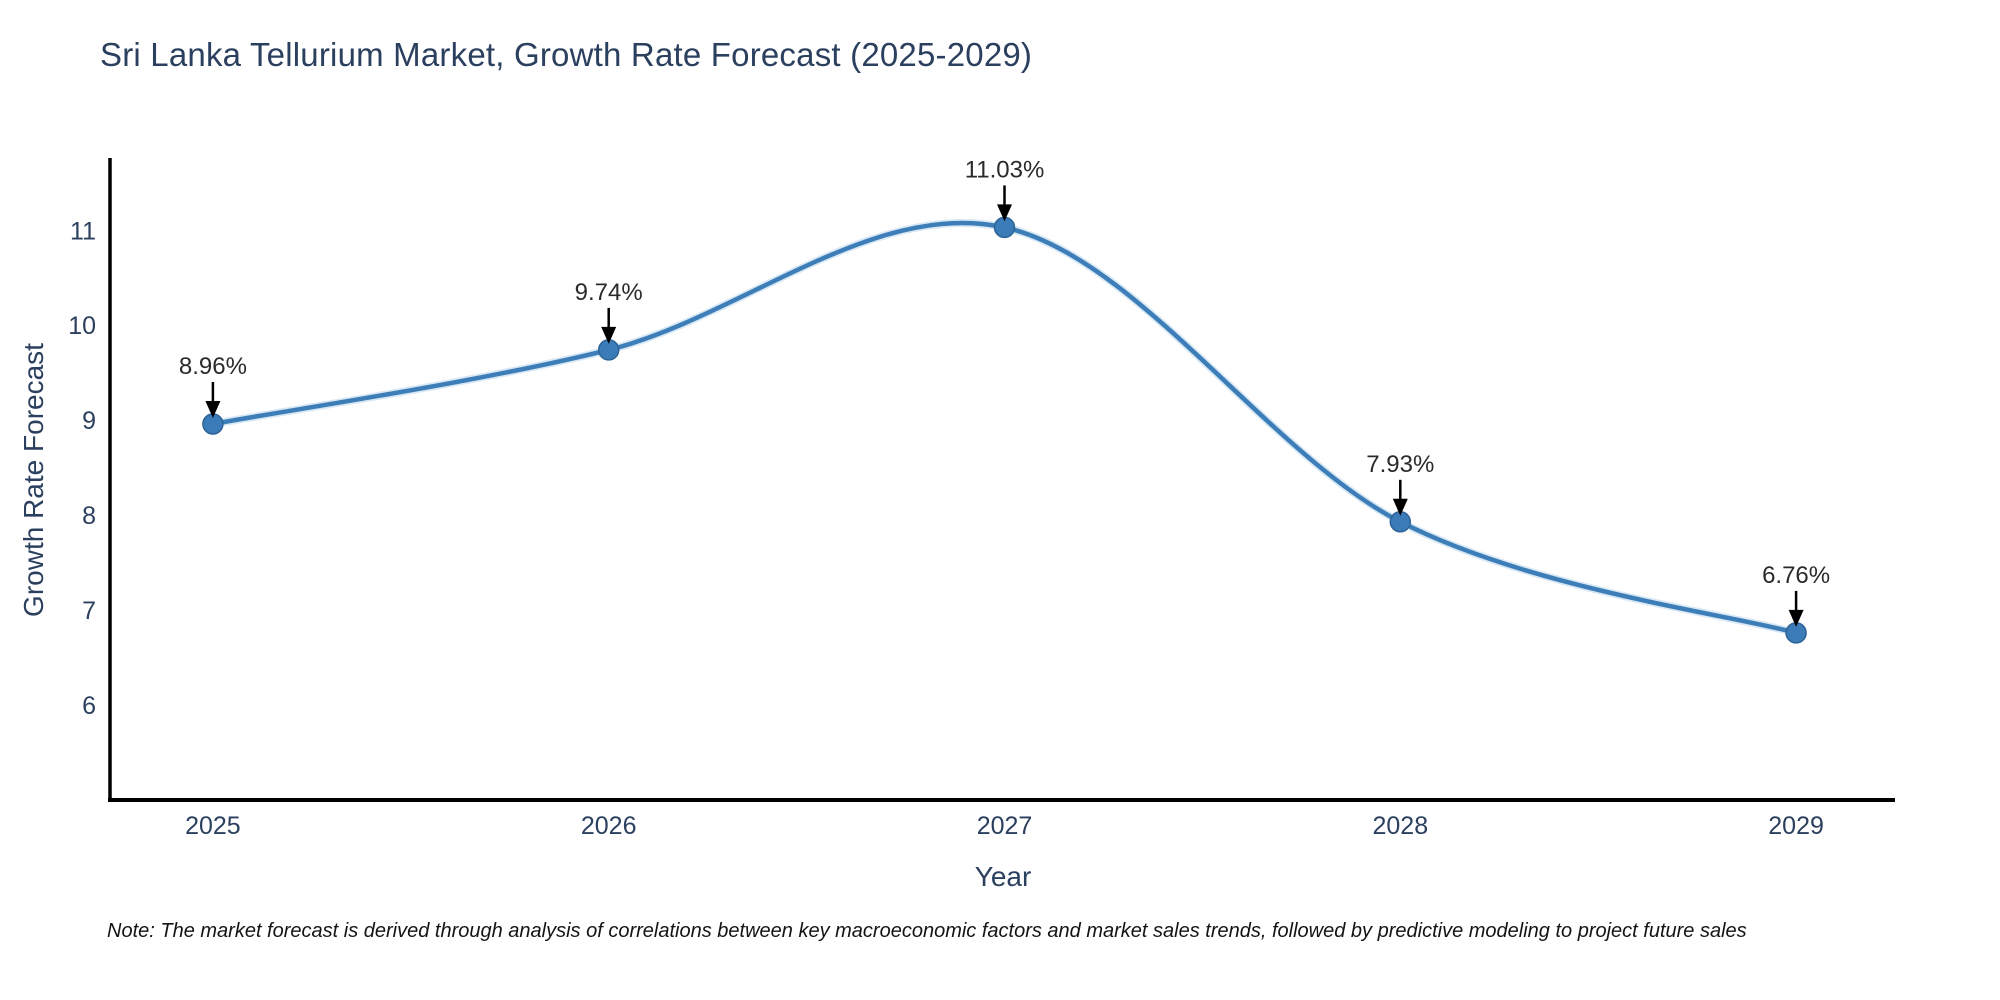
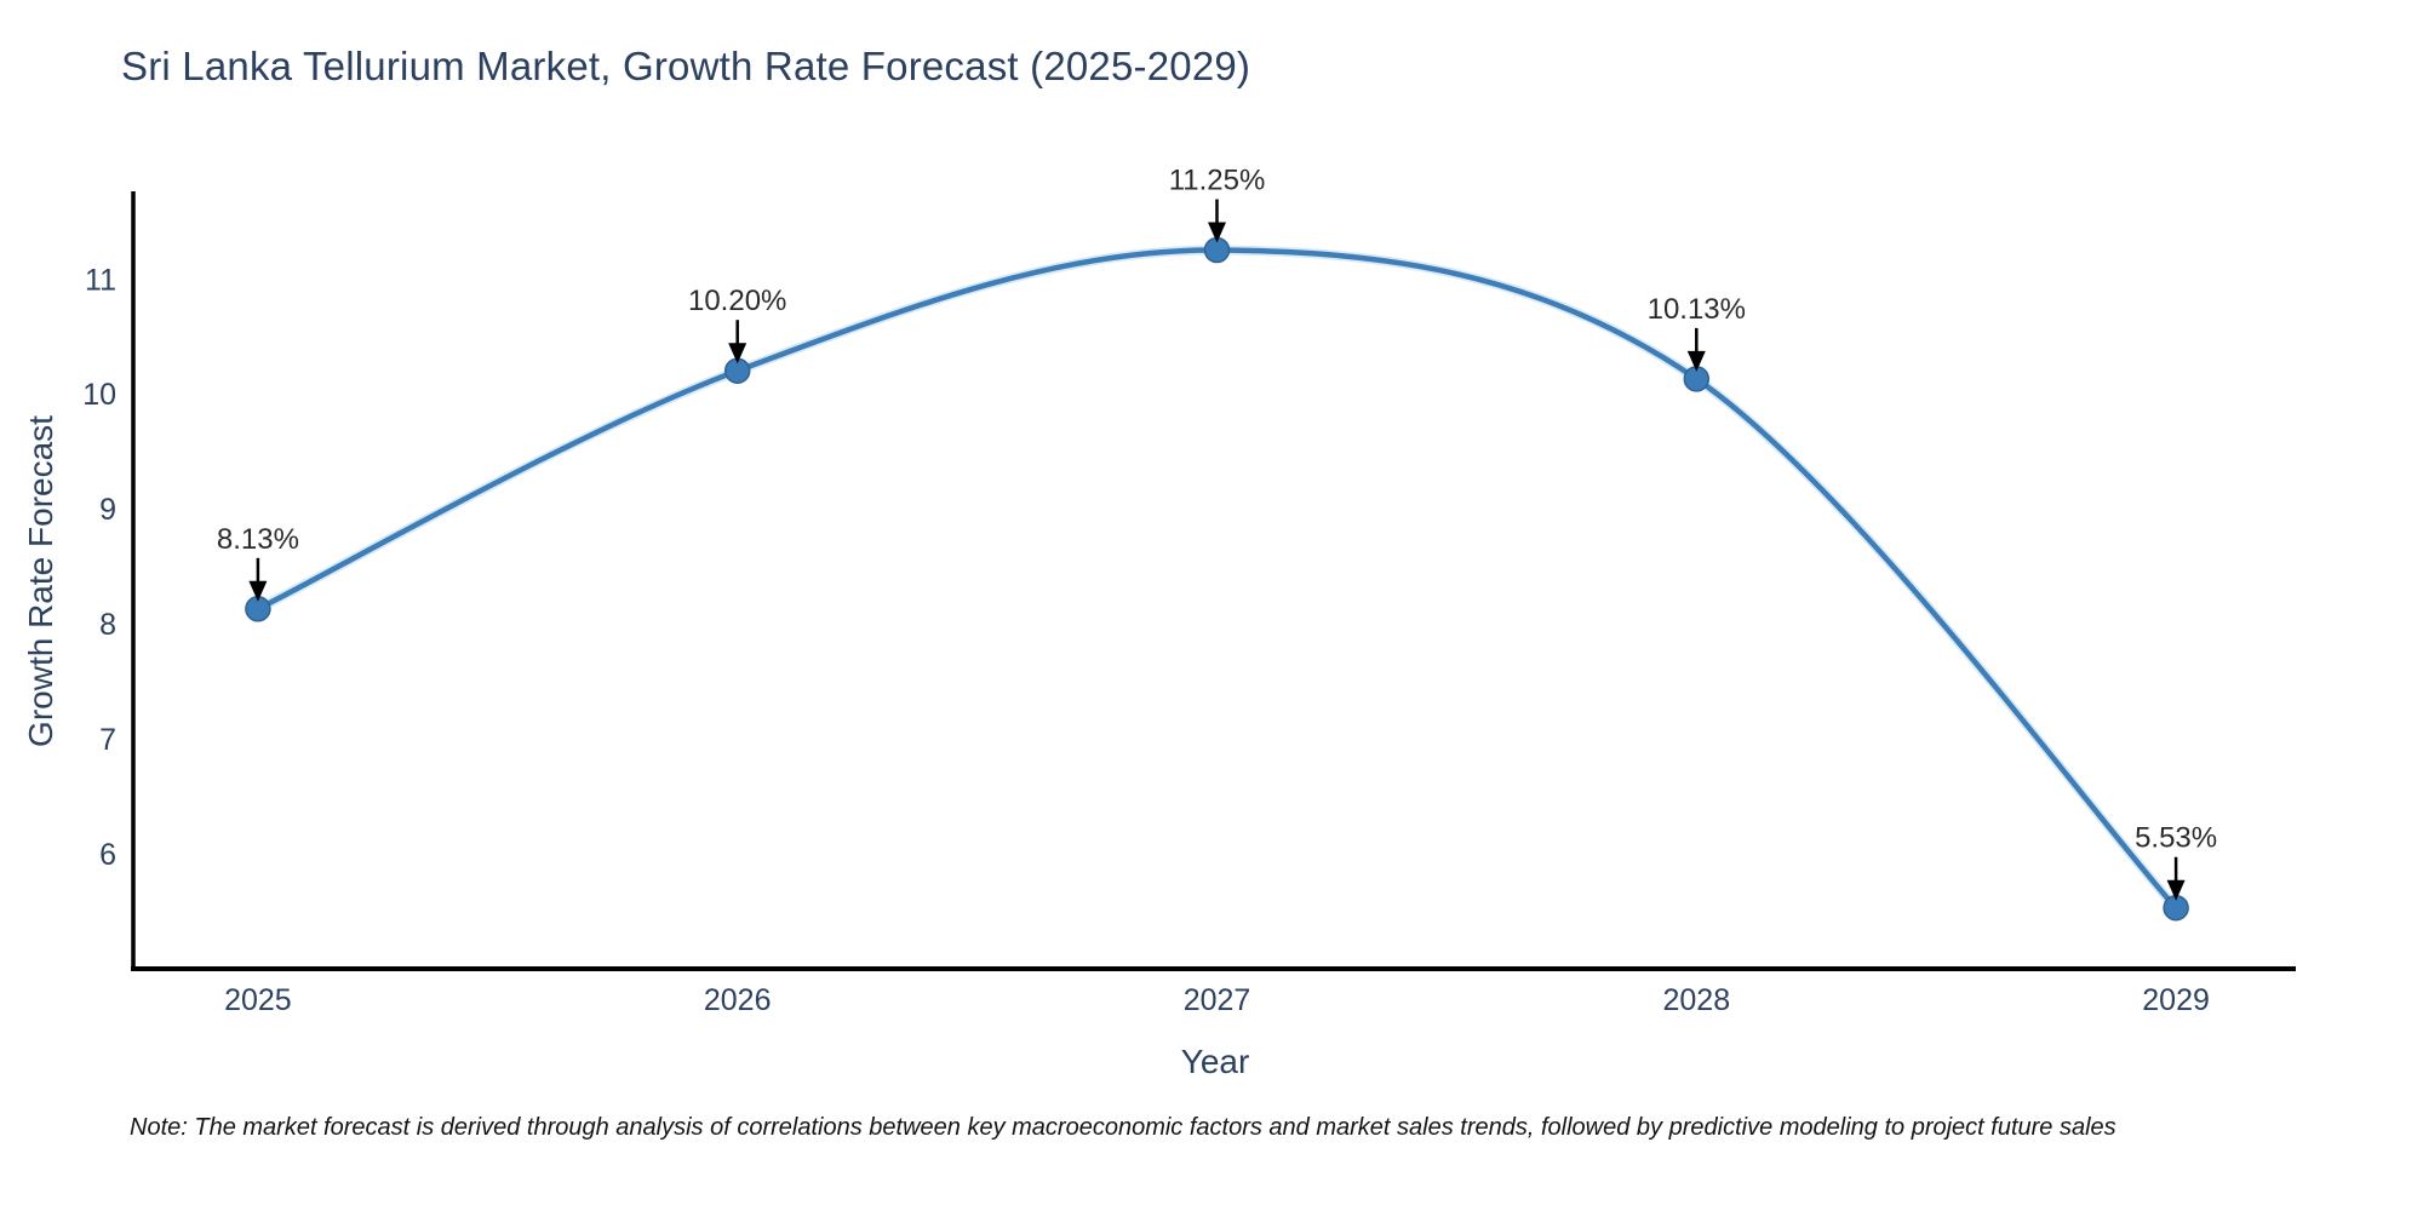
2025: 8.96% -> 8.13%
2026: 9.74% -> 10.20%
2027: 11.03% -> 11.25%
2028: 7.93% -> 10.13%
2029: 6.76% -> 5.53%
